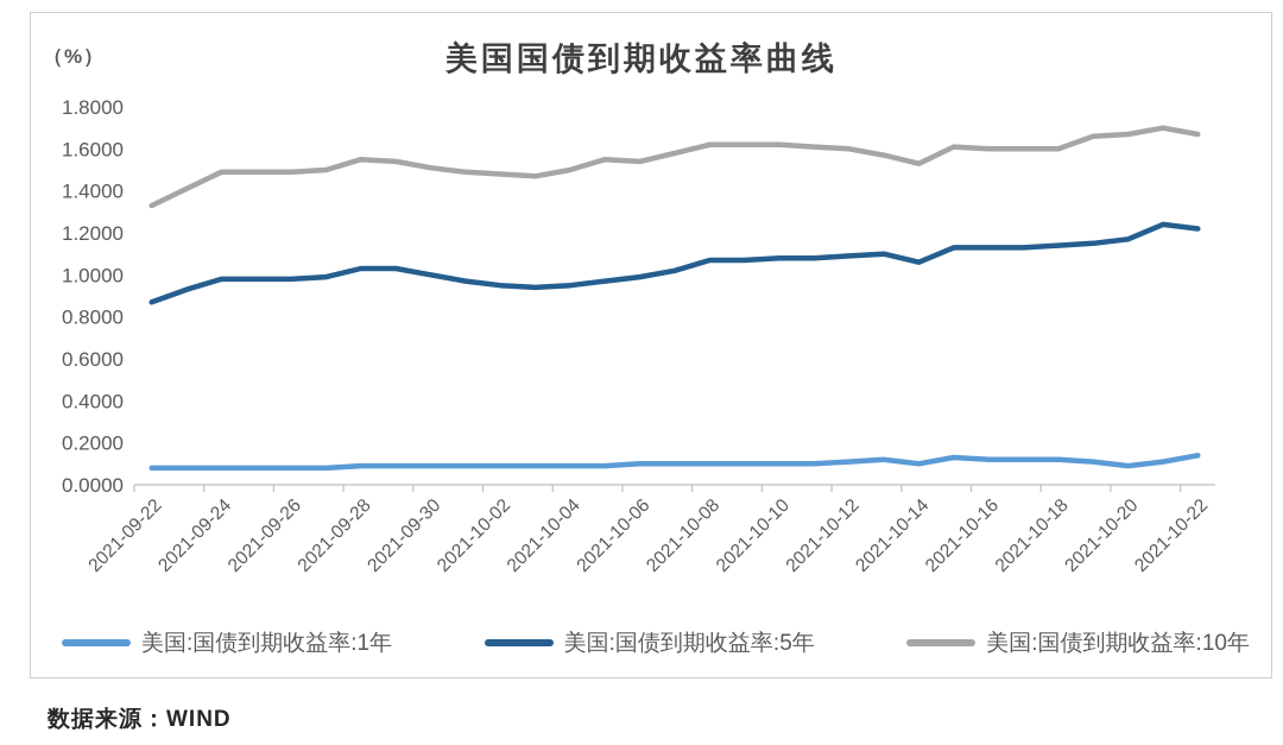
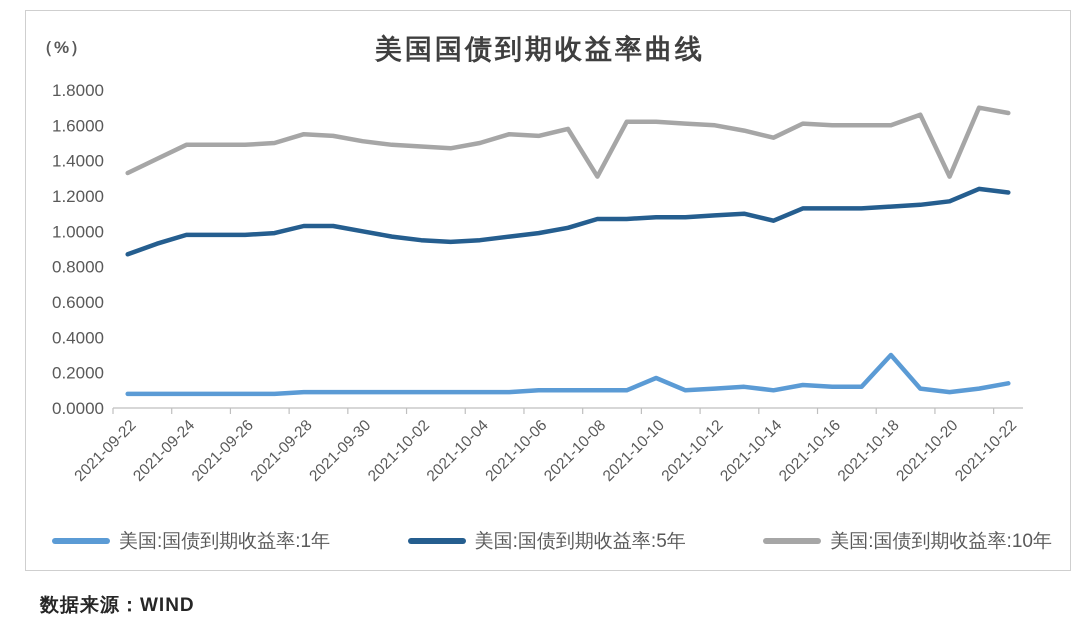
美国:国债到期收益率:10年/2021-10-08: 1.62 -> 1.31
美国:国债到期收益率:1年/2021-10-10: 0.10 -> 0.17
美国:国债到期收益率:1年/2021-10-18: 0.12 -> 0.30
美国:国债到期收益率:10年/2021-10-20: 1.67 -> 1.31
